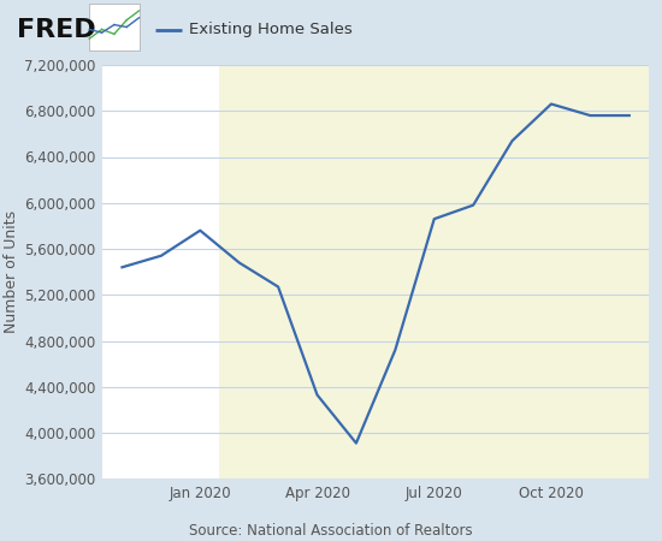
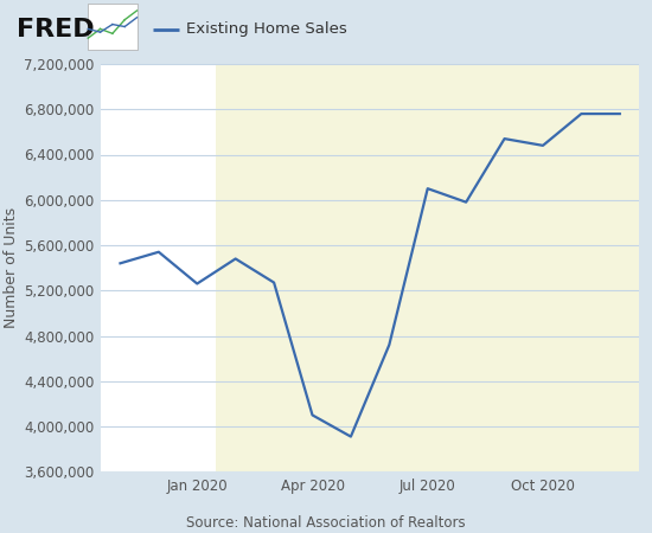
Jan 2020: 5,760,000 -> 5,260,000
Apr 2020: 4,330,000 -> 4,100,000
Jul 2020: 5,860,000 -> 6,100,000
Oct 2020: 6,860,000 -> 6,480,000
